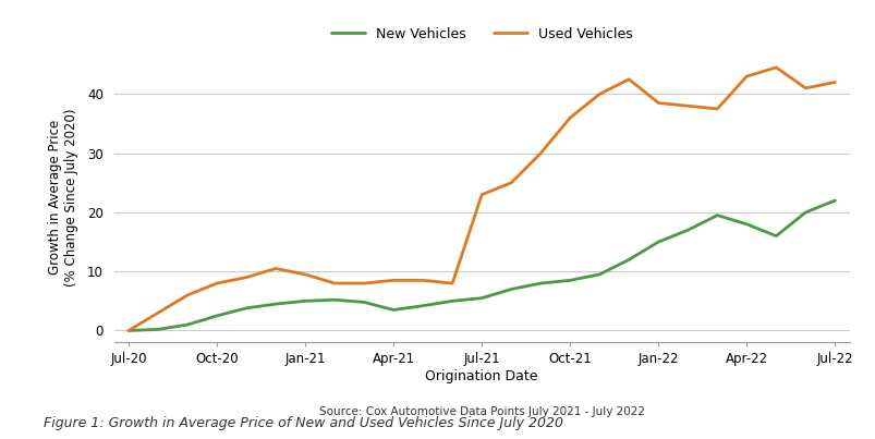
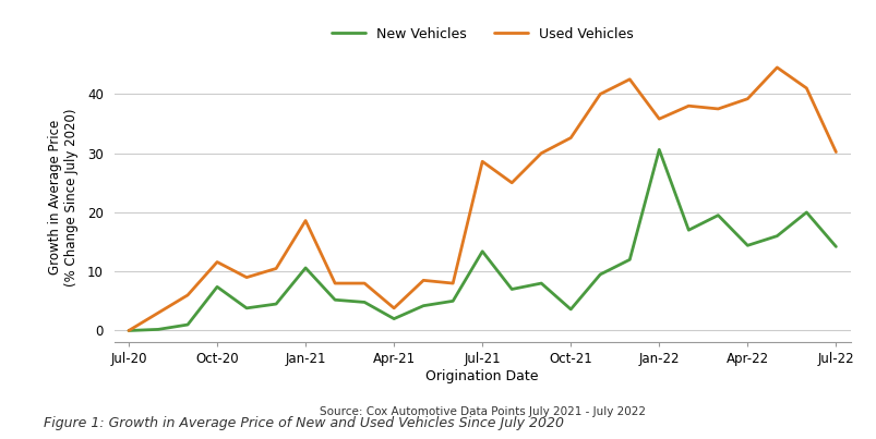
New Vehicles/Oct-20: 2.5 -> 7.4
Used Vehicles/Oct-20: 8.0 -> 11.6
New Vehicles/Jan-21: 5.0 -> 10.6
Used Vehicles/Jan-21: 9.5 -> 18.6
New Vehicles/Apr-21: 3.5 -> 2.0
Used Vehicles/Apr-21: 8.5 -> 3.8
New Vehicles/Jul-21: 5.5 -> 13.4
Used Vehicles/Jul-21: 23.0 -> 28.6
New Vehicles/Oct-21: 8.5 -> 3.6
Used Vehicles/Oct-21: 36.0 -> 32.6
New Vehicles/Jan-22: 15.0 -> 30.6
Used Vehicles/Jan-22: 38.5 -> 35.8
New Vehicles/Apr-22: 18.0 -> 14.4
Used Vehicles/Apr-22: 43.0 -> 39.2
New Vehicles/Jul-22: 22.0 -> 14.2
Used Vehicles/Jul-22: 42.0 -> 30.2
